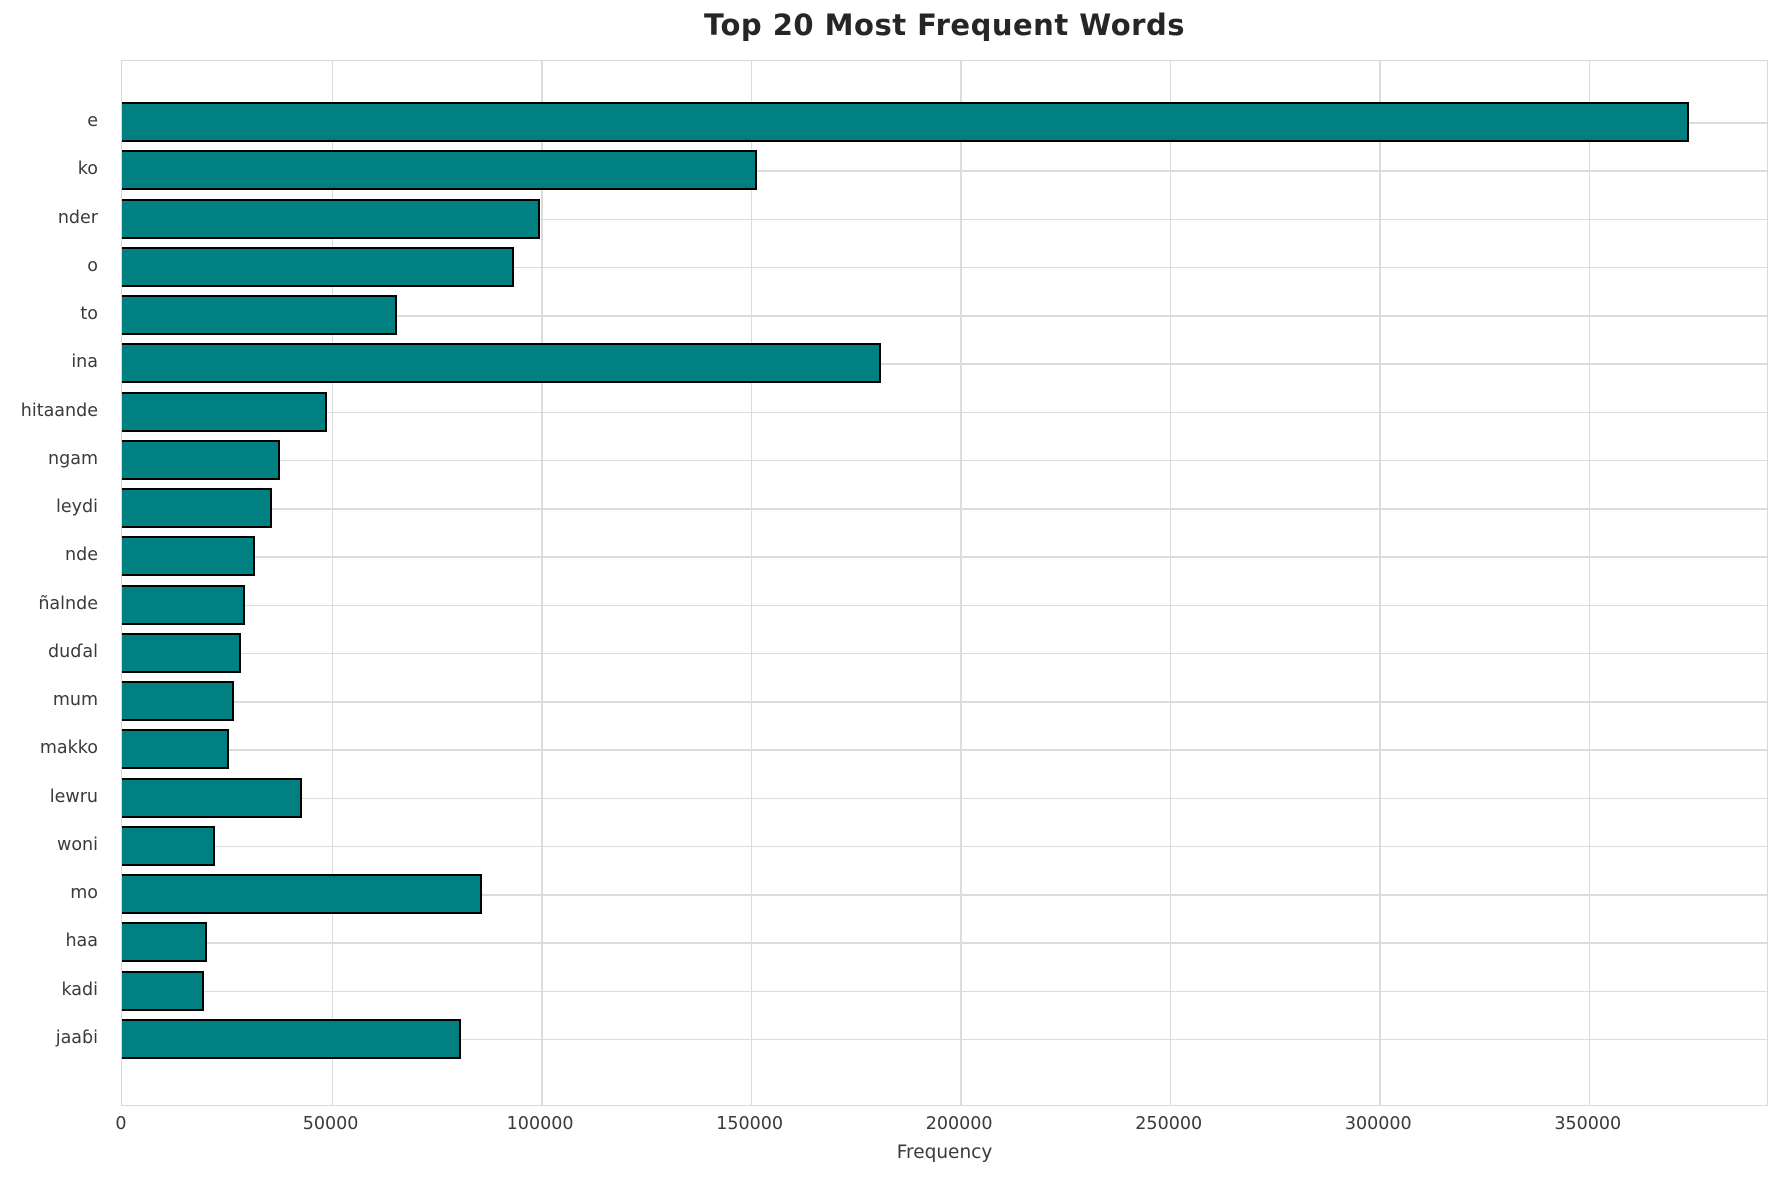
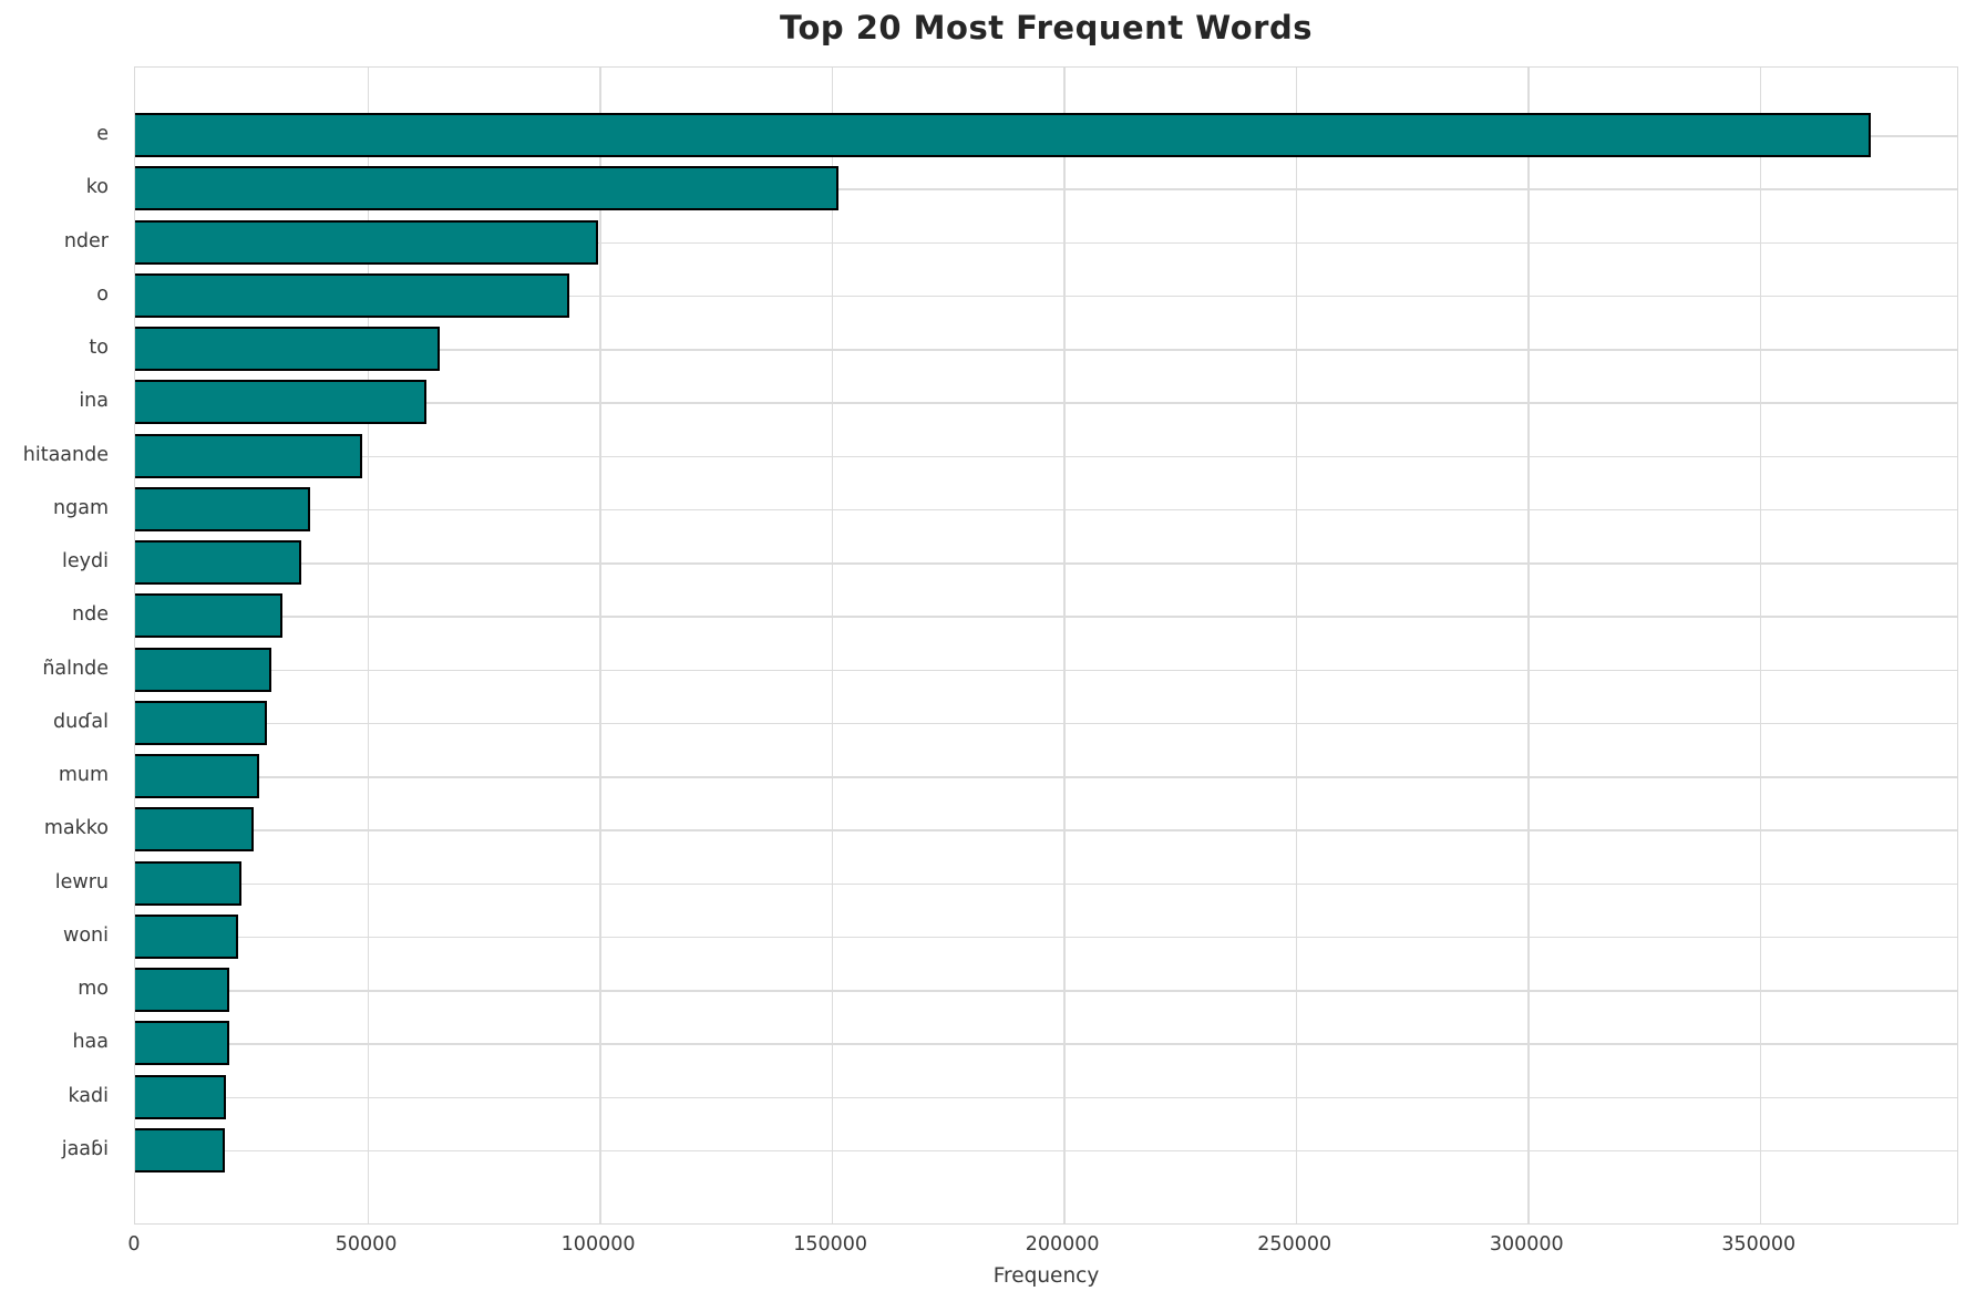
ina: 181000 -> 63000
lewru: 43000 -> 23000
mo: 86000 -> 20000
jaaɓi: 81000 -> 19000
